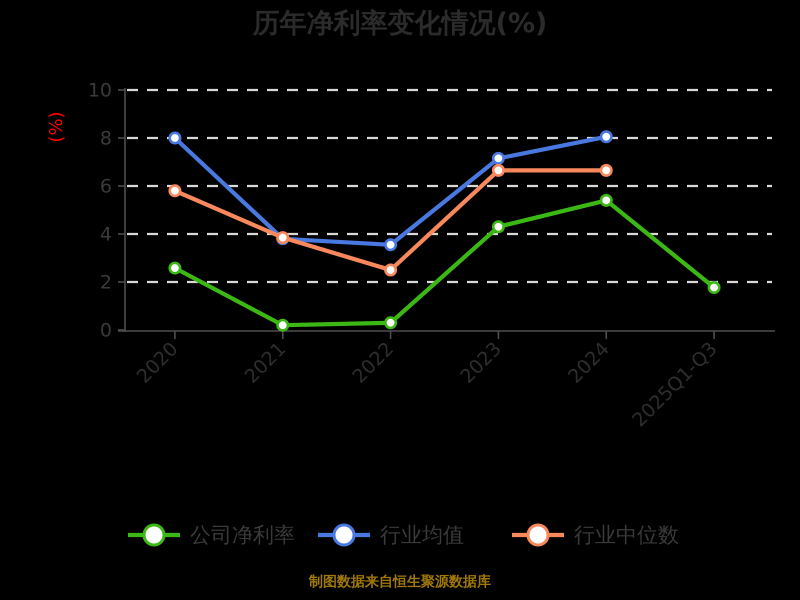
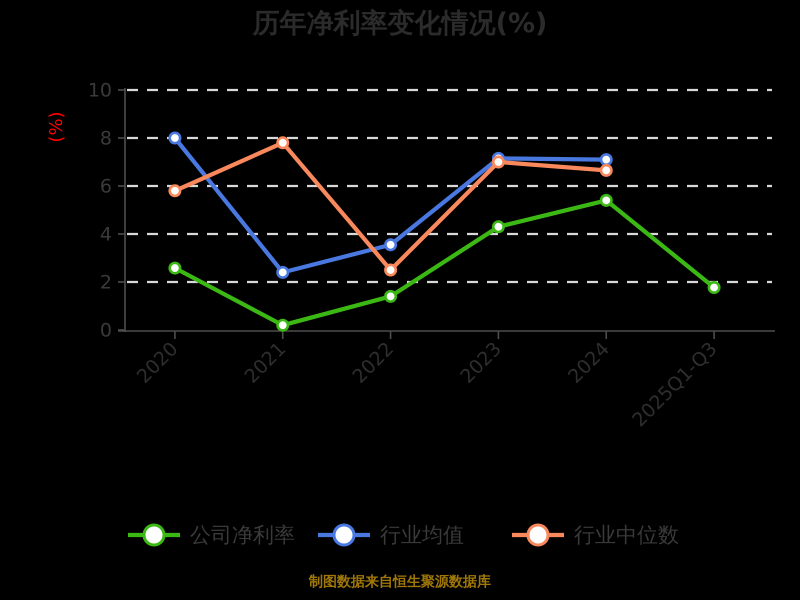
行业均值/2021: 3.8 -> 2.4
行业中位数/2021: 3.9 -> 7.8
公司净利率/2022: 0.3 -> 1.4
行业中位数/2023: 6.7 -> 7.0
行业均值/2024: 8.1 -> 7.1
